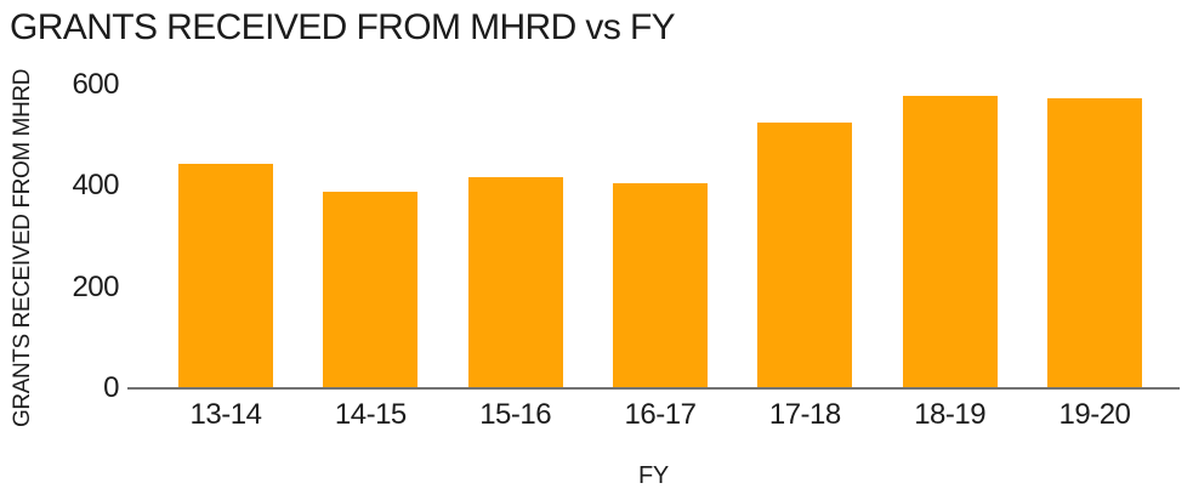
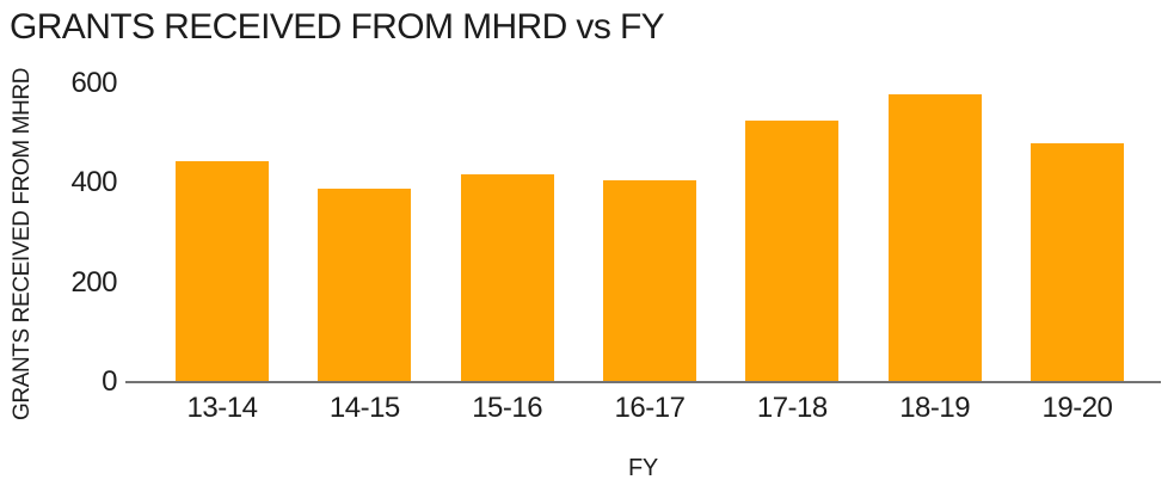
19-20: 570 -> 480
